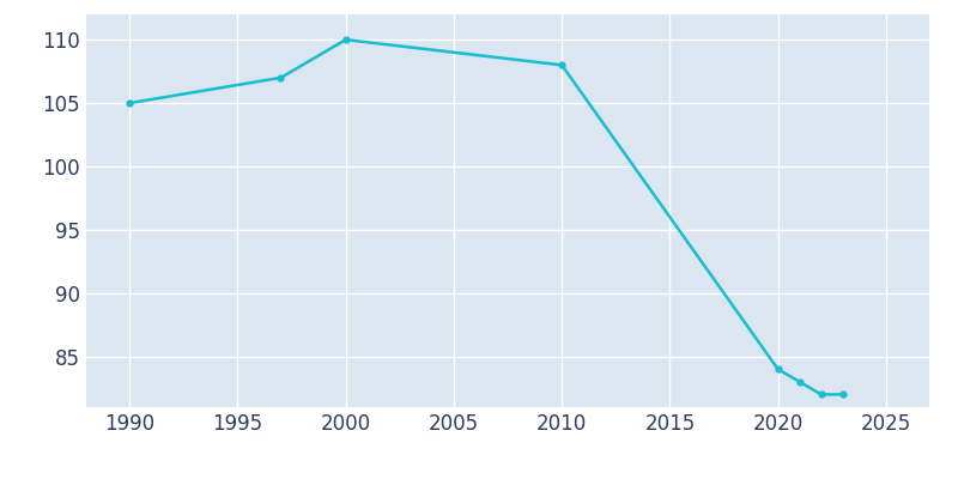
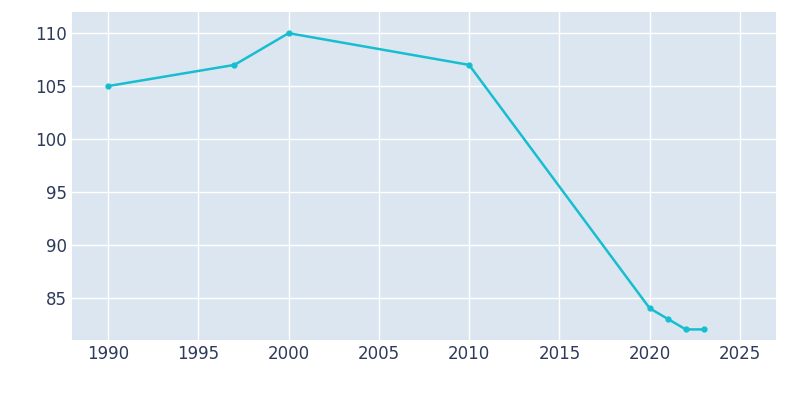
2010: 108 -> 107
